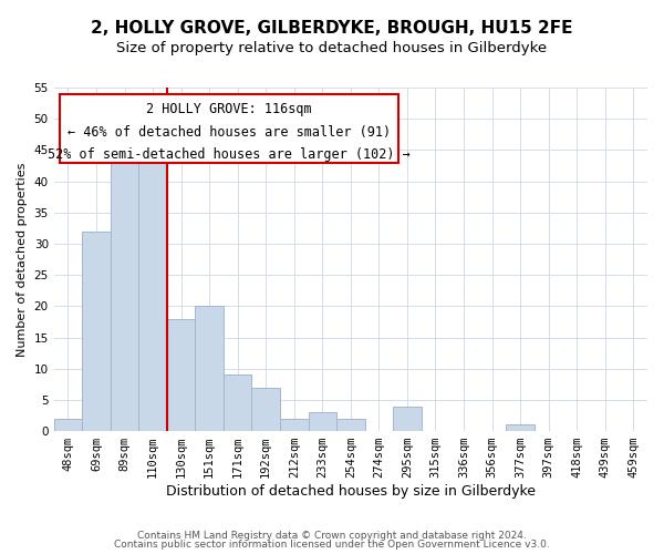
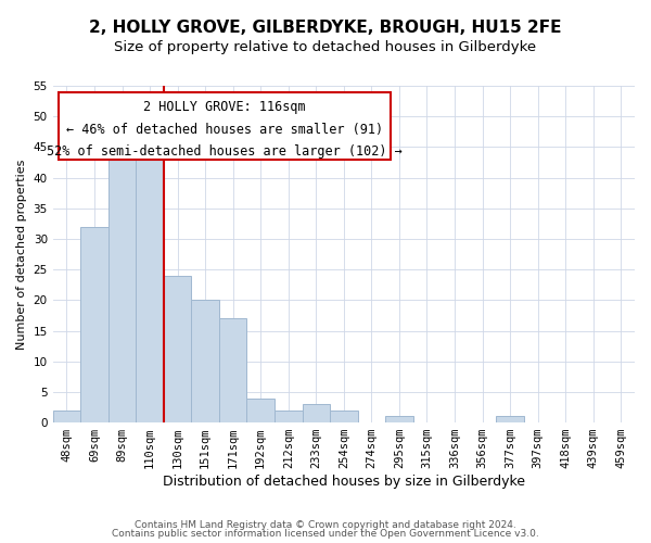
130sqm: 18 -> 24
171sqm: 9 -> 17
192sqm: 7 -> 4
295sqm: 4 -> 1
